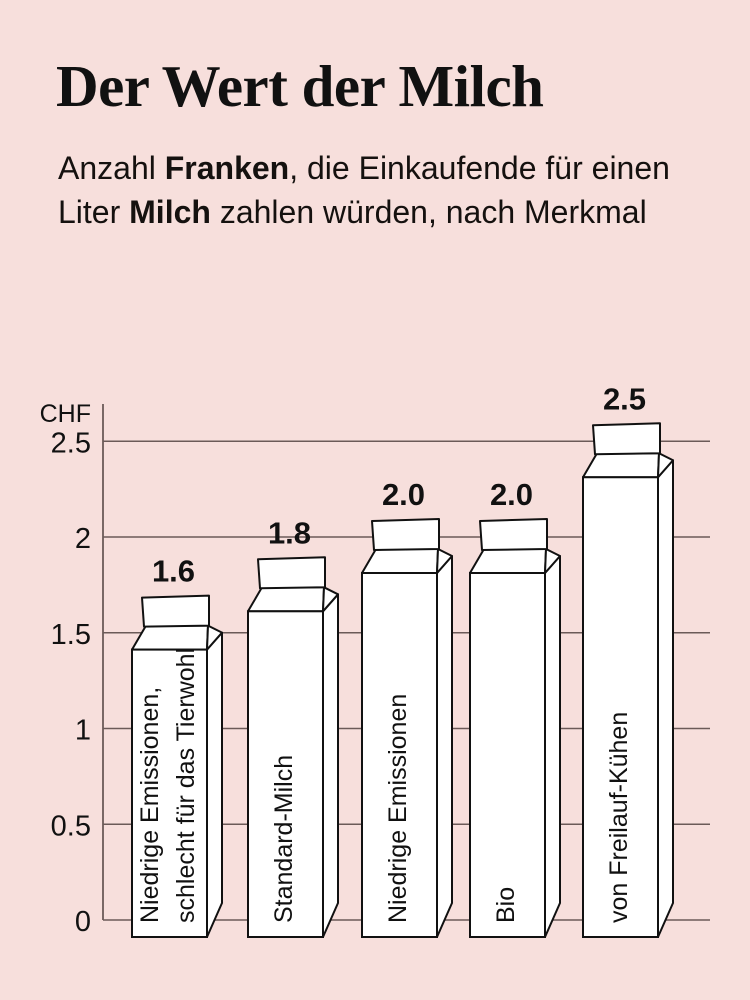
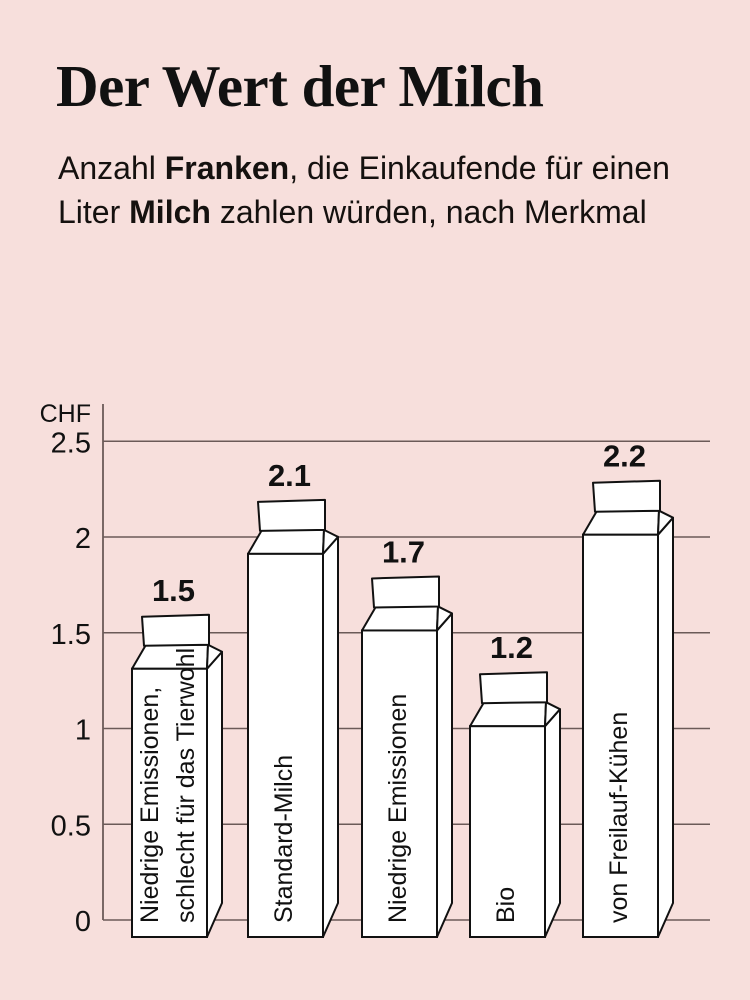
Niedrige Emissionen, schlecht für das Tierwohl: 1.6 -> 1.5
Standard-Milch: 1.8 -> 2.1
Niedrige Emissionen: 2.0 -> 1.7
Bio: 2.0 -> 1.2
von Freilauf-Kühen: 2.5 -> 2.2
